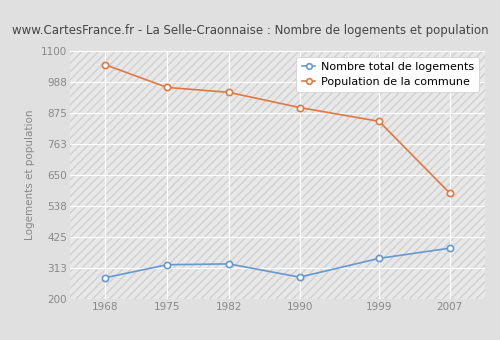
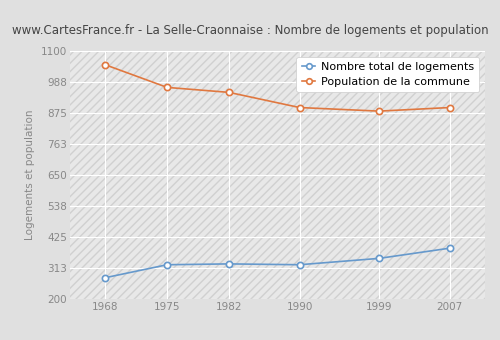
Nombre total de logements/1990: 280 -> 325
Population de la commune/1999: 845 -> 882
Population de la commune/2007: 585 -> 895
